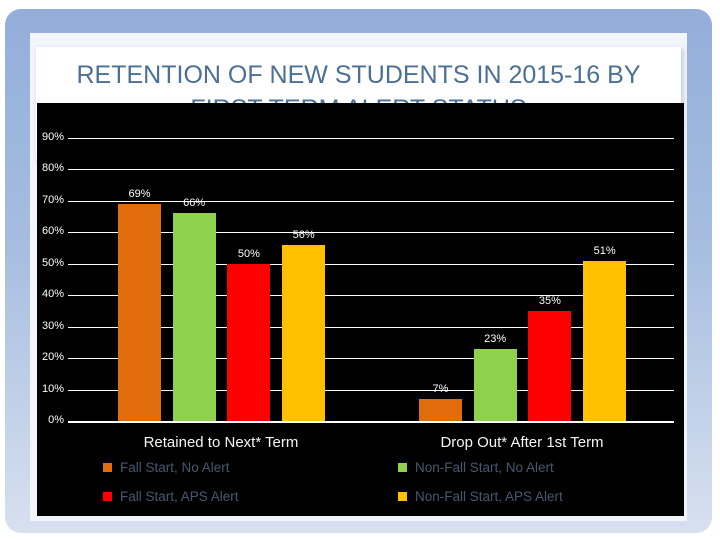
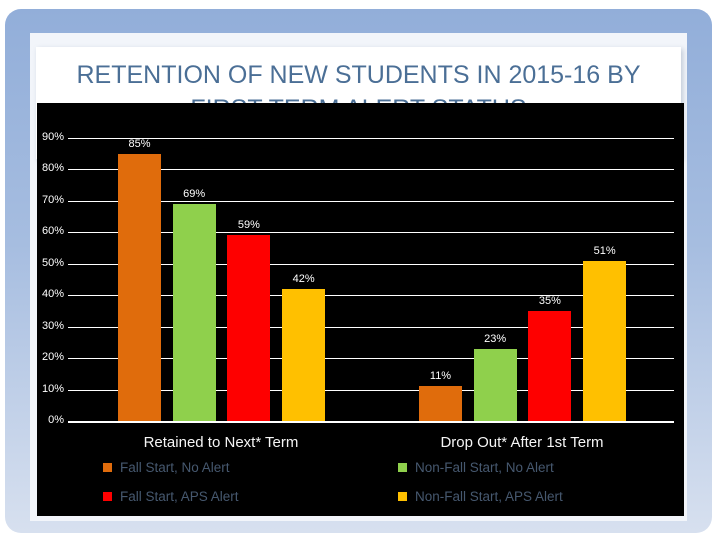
Fall Start, No Alert/Retained to Next* Term: 69% -> 85%
Non-Fall Start, No Alert/Retained to Next* Term: 66% -> 69%
Fall Start, APS Alert/Retained to Next* Term: 50% -> 59%
Non-Fall Start, APS Alert/Retained to Next* Term: 56% -> 42%
Fall Start, No Alert/Drop Out* After 1st Term: 7% -> 11%
